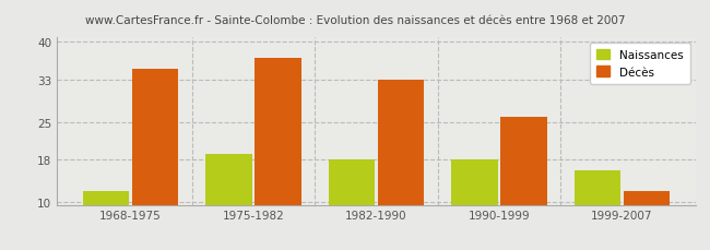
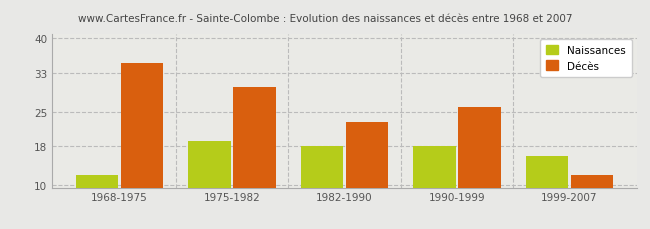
Décès/1975-1982: 37 -> 30
Décès/1982-1990: 33 -> 23
